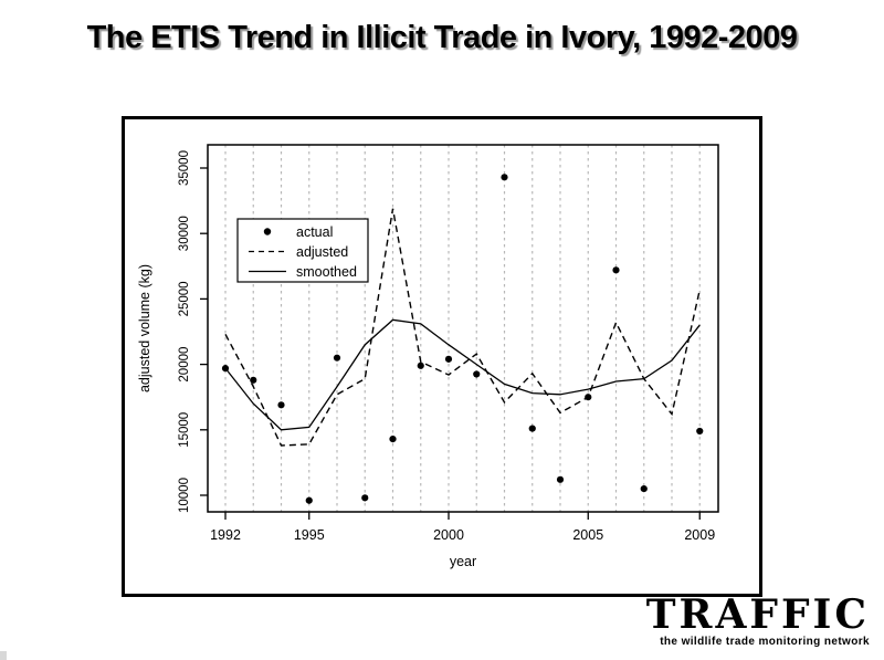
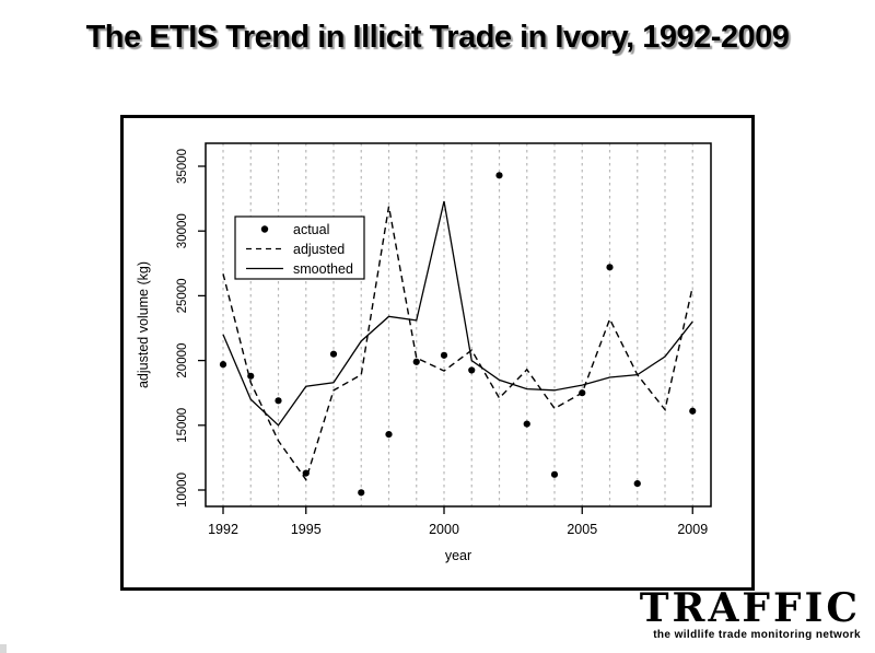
adjusted/1992: 22300 -> 26700
smoothed/1992: 19700 -> 22000
actual/1995: 9600 -> 11300
adjusted/1995: 13900 -> 10800
smoothed/1995: 15200 -> 18000
smoothed/2000: 21500 -> 32300
actual/2009: 14900 -> 16100
